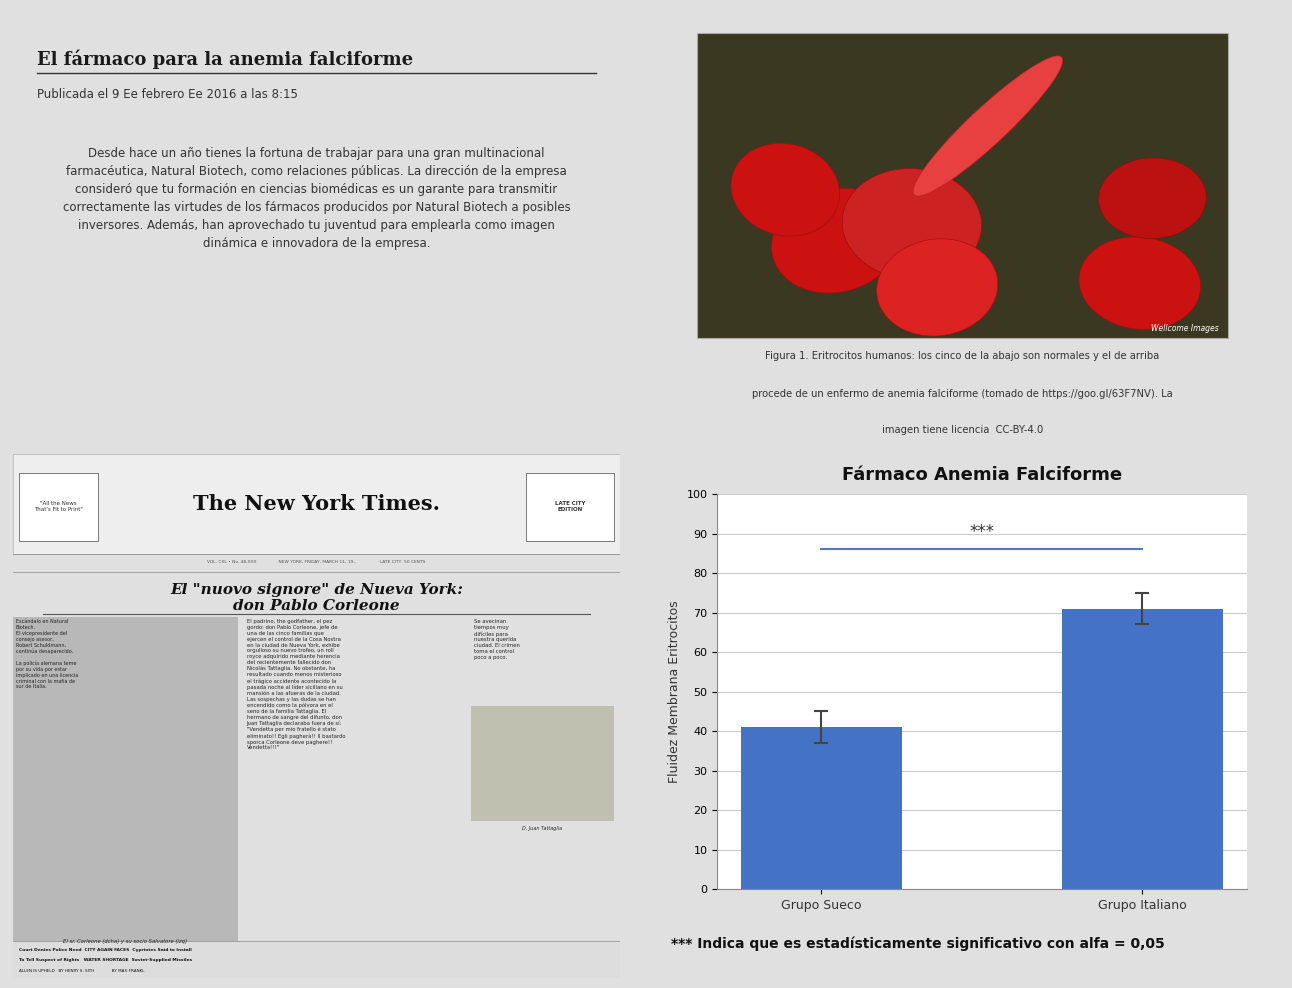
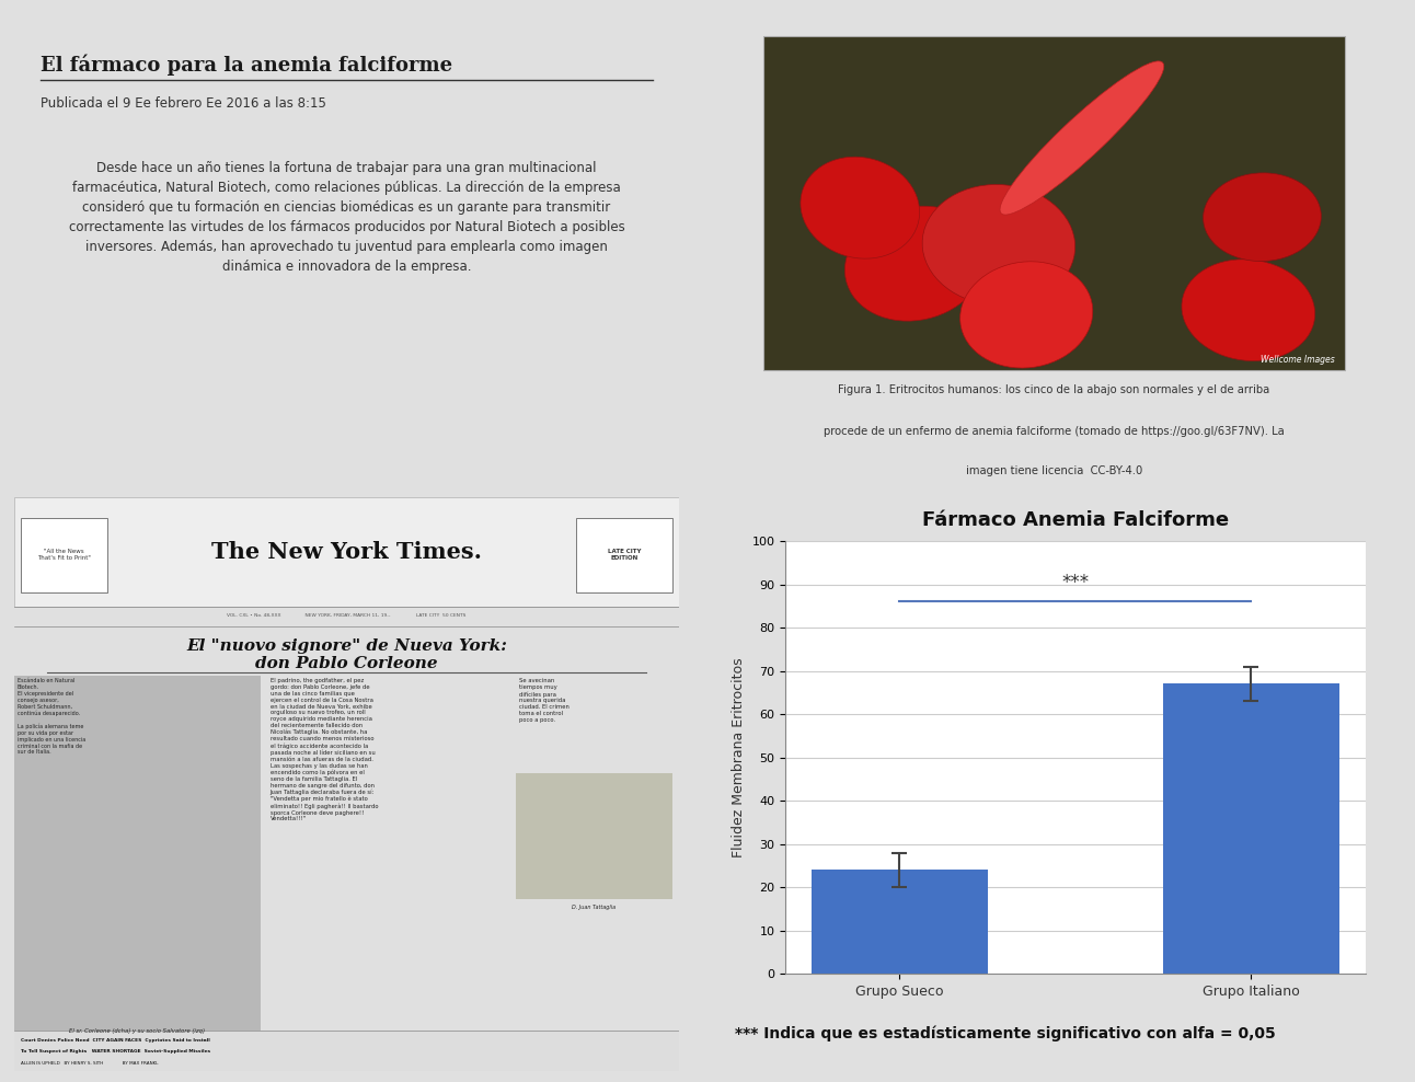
Grupo Sueco: 41 -> 24
Grupo Italiano: 71 -> 67
